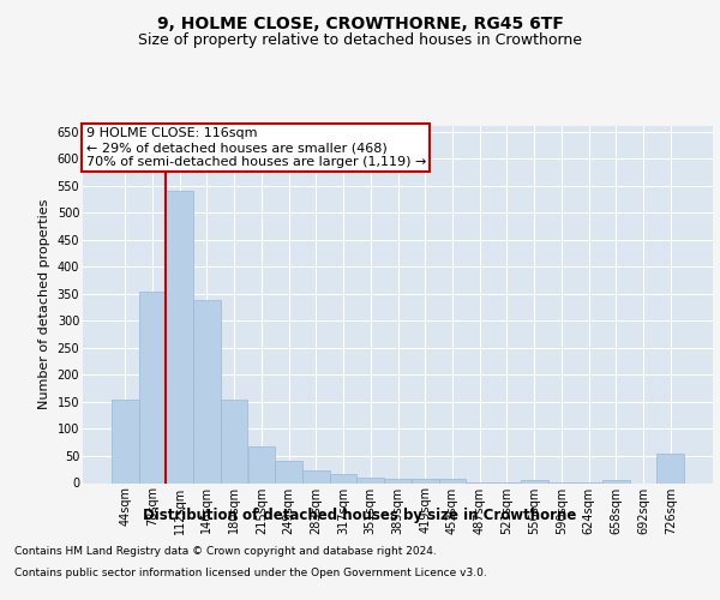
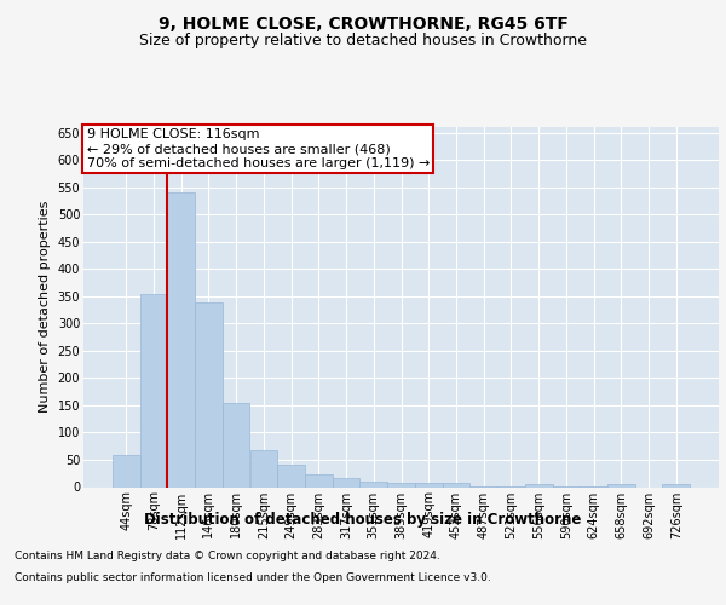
44sqm: 155 -> 58
726sqm: 55 -> 5
